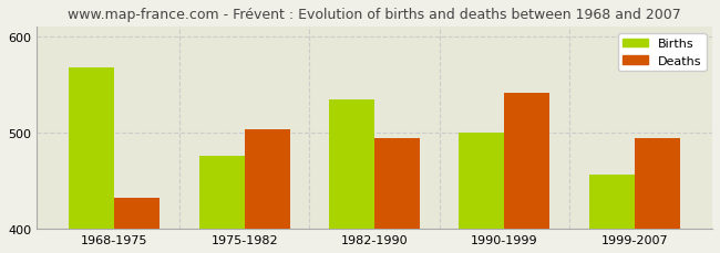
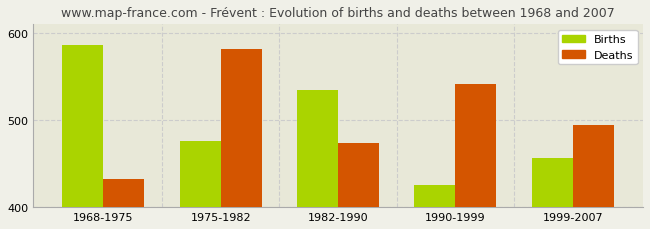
Births/1968-1975: 568 -> 586
Deaths/1975-1982: 503 -> 582
Deaths/1982-1990: 494 -> 474
Births/1990-1999: 500 -> 426
